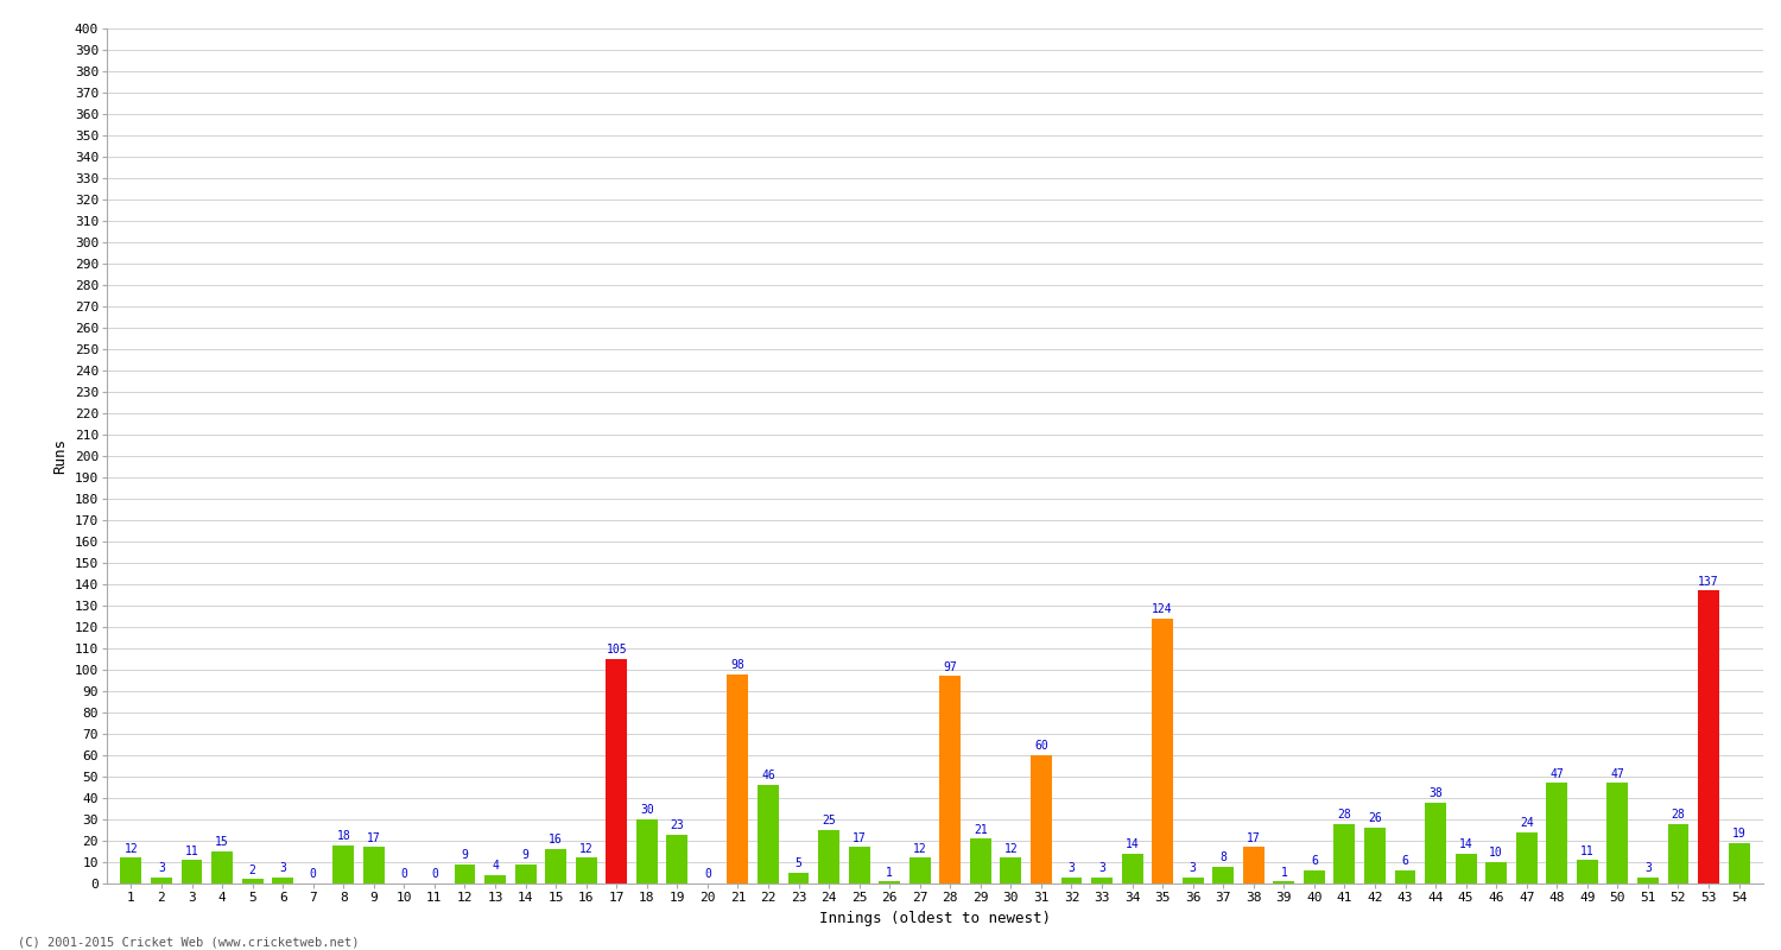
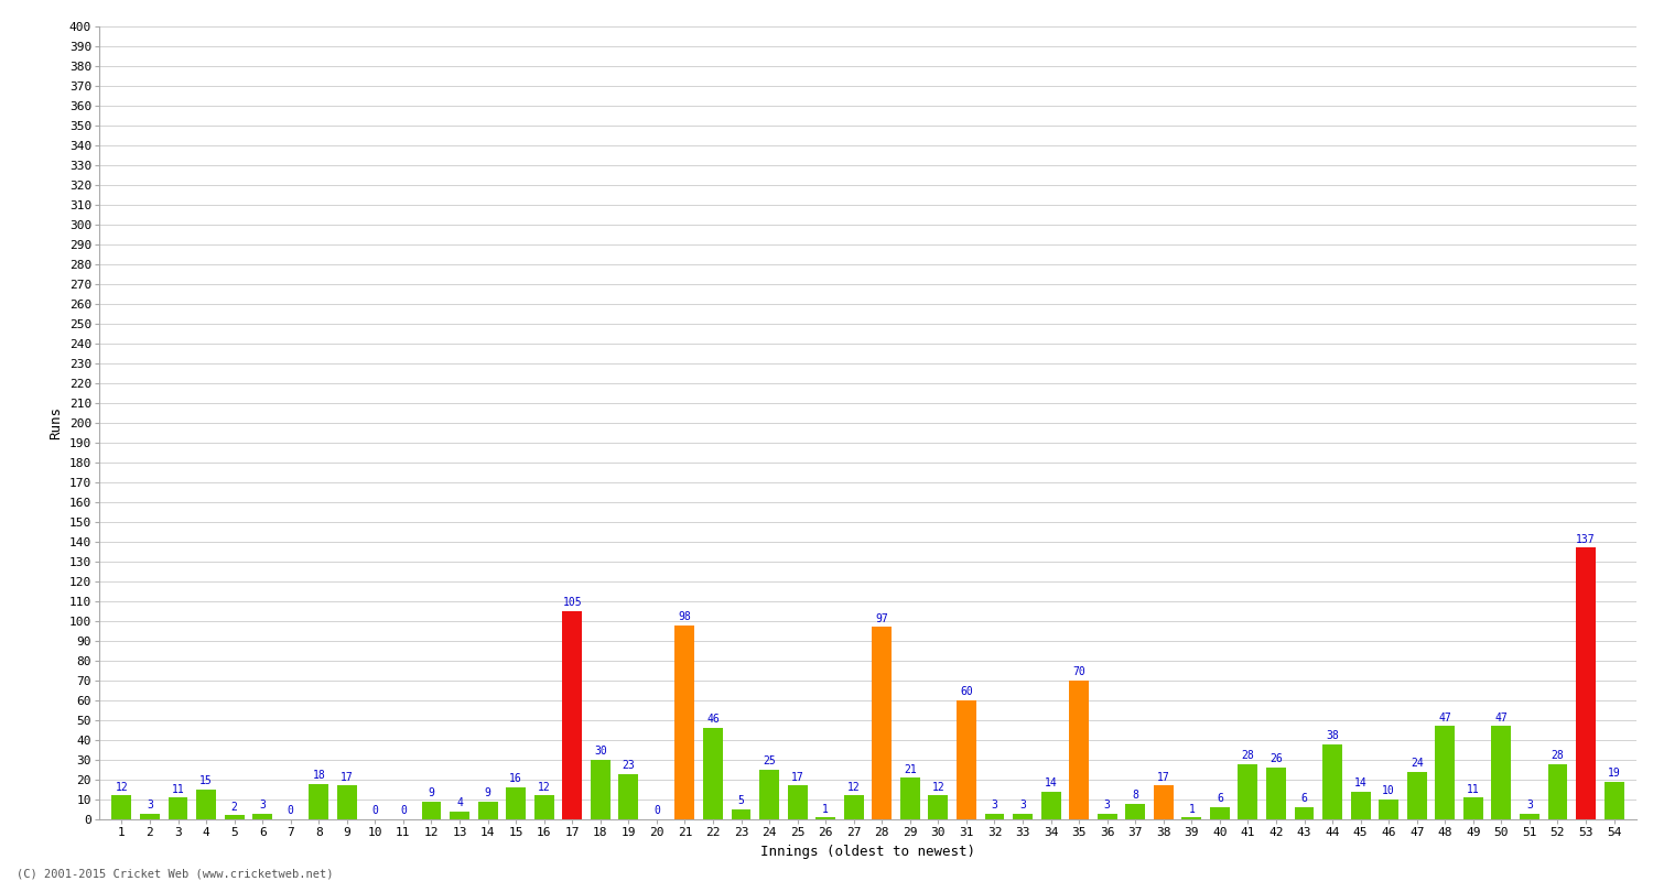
35: 124 -> 70
